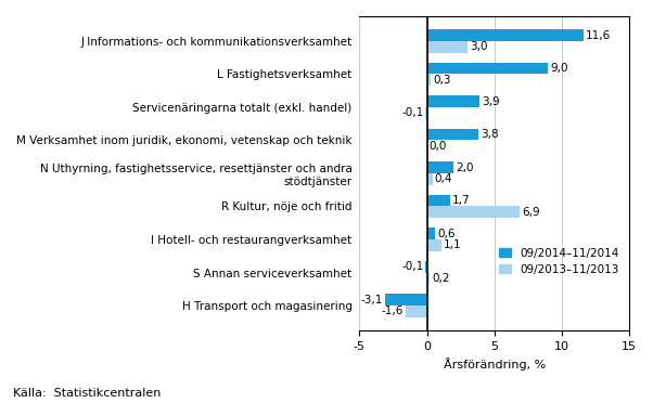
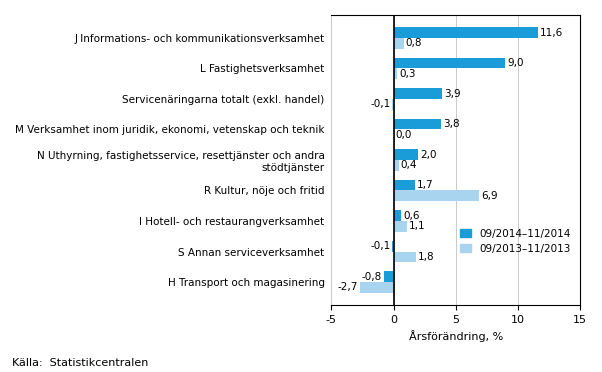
09/2013–11/2013/J Informations- och kommunikationsverksamhet: 3,0 -> 0,8
09/2013–11/2013/S Annan serviceverksamhet: 0,2 -> 1,8
09/2014–11/2014/H Transport och magasinering: -3,1 -> -0,8
09/2013–11/2013/H Transport och magasinering: -1,6 -> -2,7
